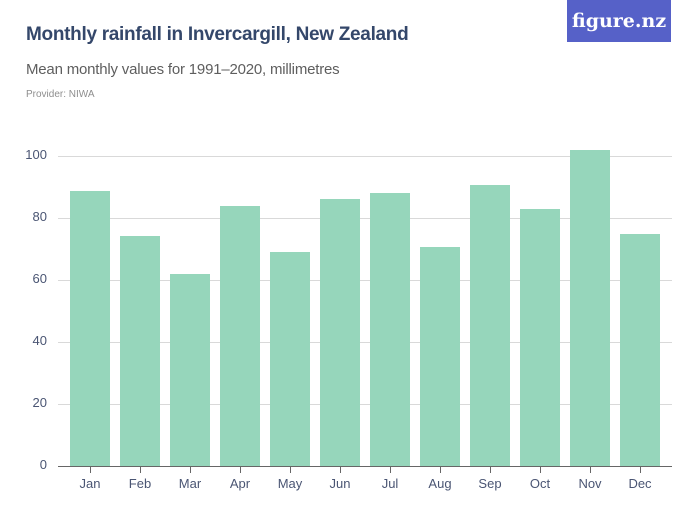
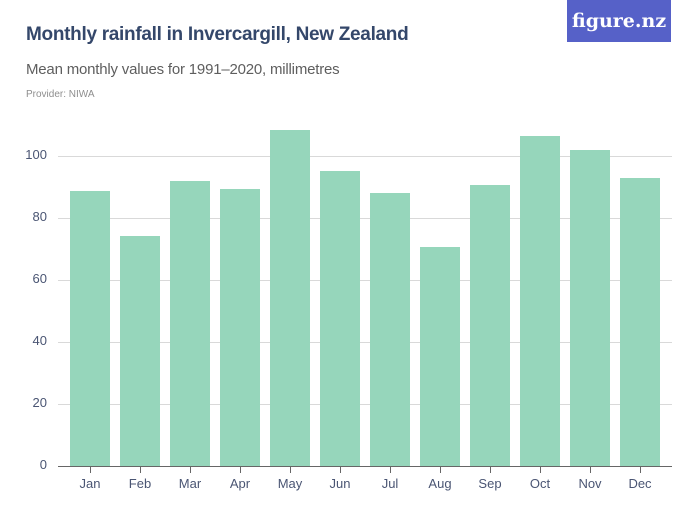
Mar: 62 -> 92
Apr: 84 -> 90
May: 69 -> 108
Jun: 86 -> 95
Oct: 83 -> 106
Dec: 75 -> 93
